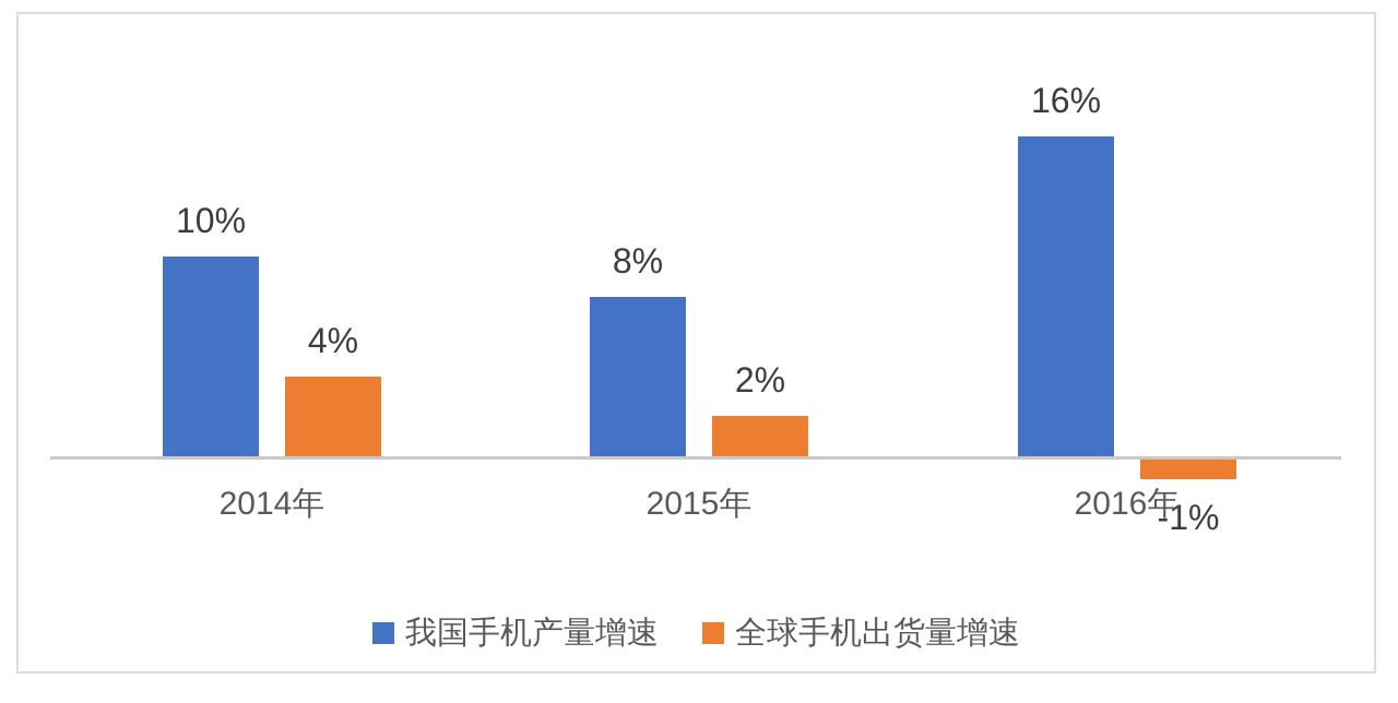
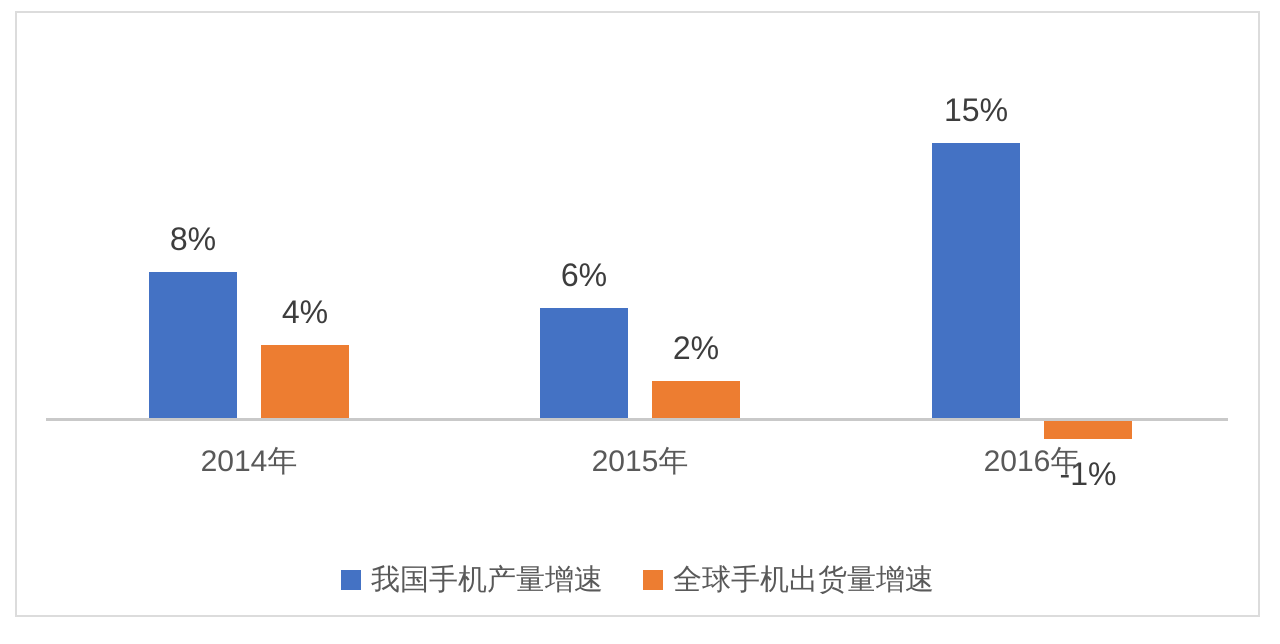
我国手机产量增速/2014年: 10% -> 8%
我国手机产量增速/2015年: 8% -> 6%
我国手机产量增速/2016年: 16% -> 15%
